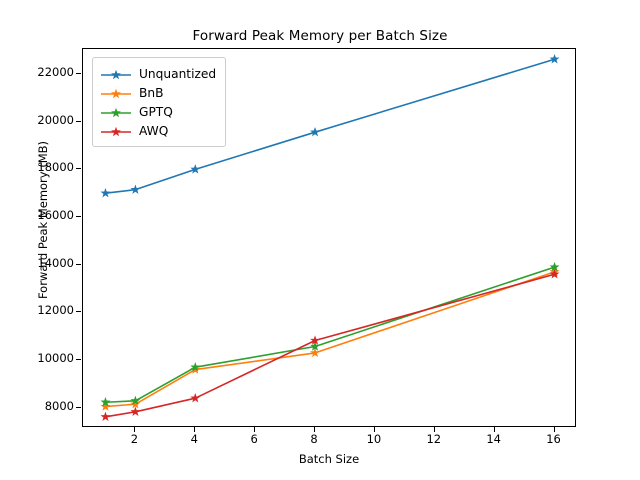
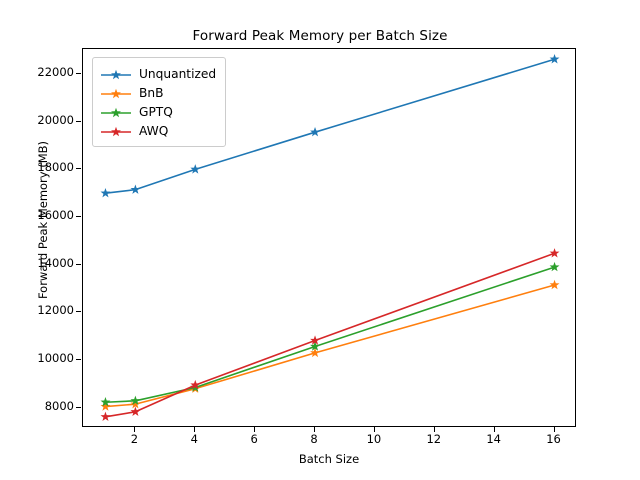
BnB/4: 9600 -> 8800
GPTQ/4: 9700 -> 8800
AWQ/4: 8400 -> 9000
BnB/16: 13700 -> 13200
AWQ/16: 13600 -> 14500
